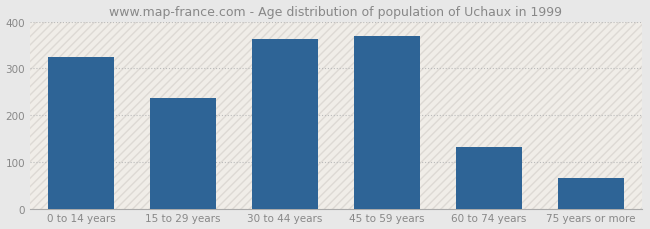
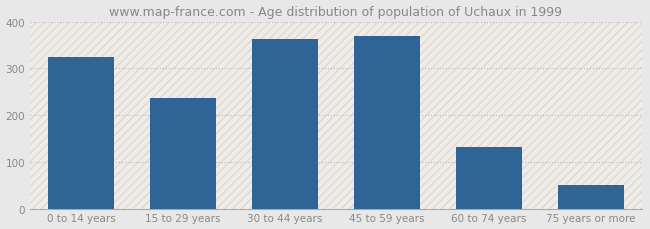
75 years or more: 65 -> 50
